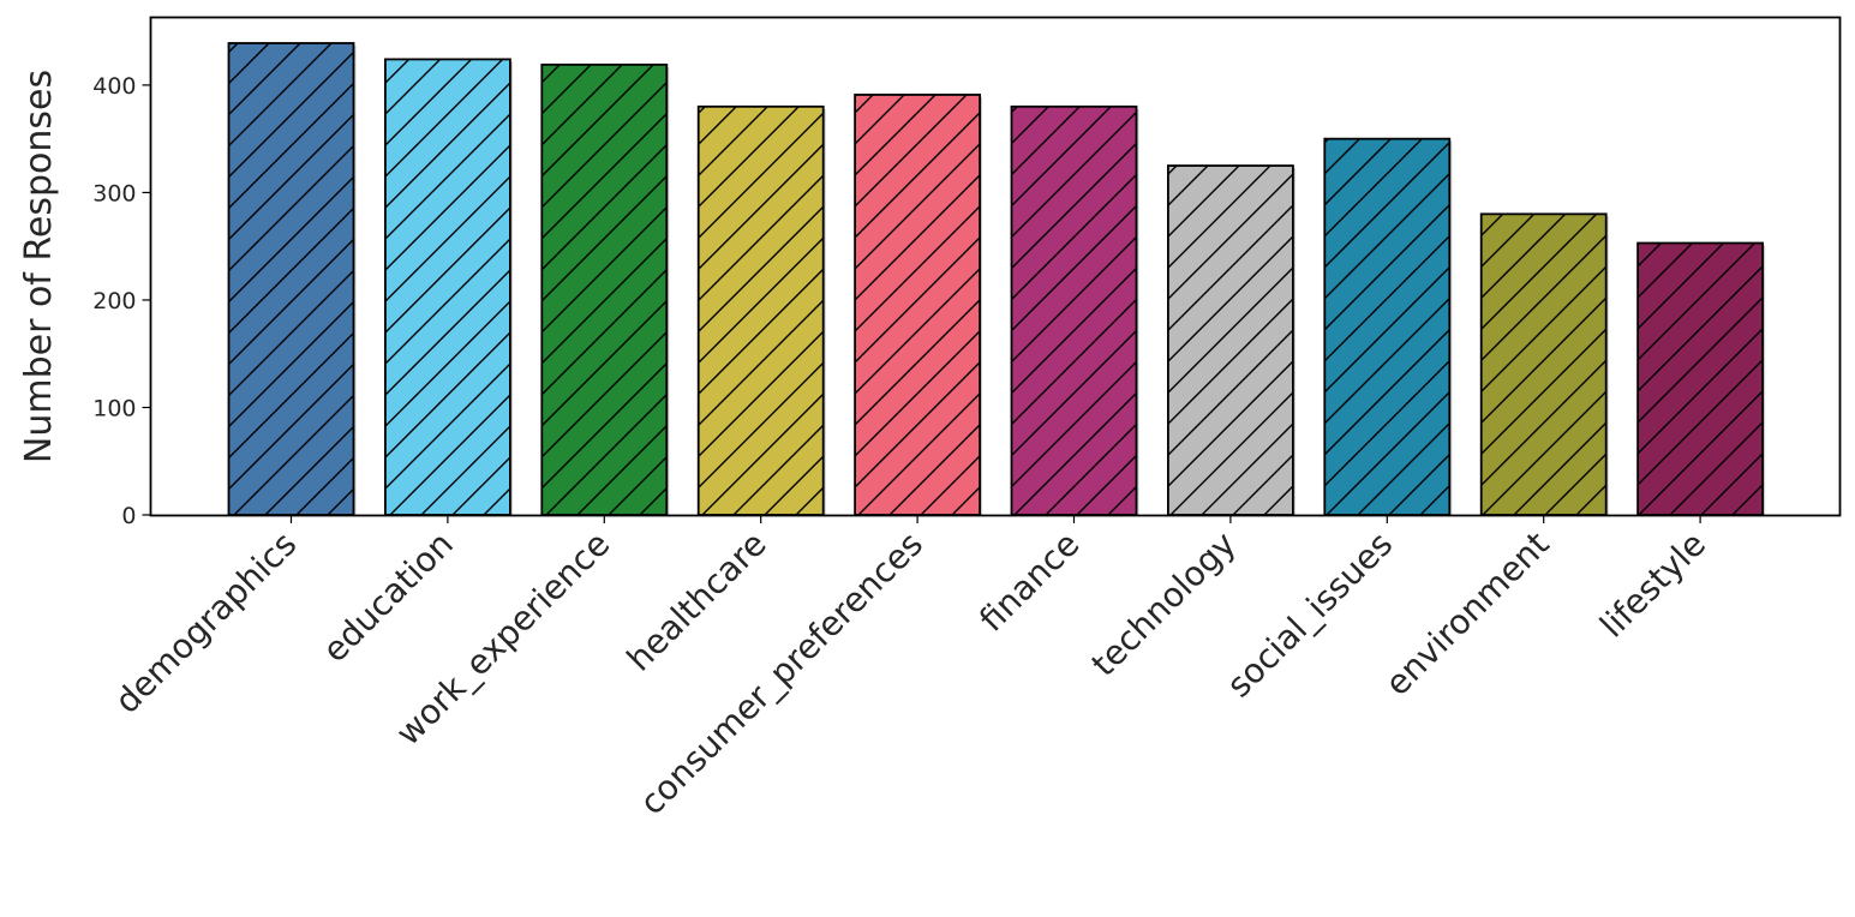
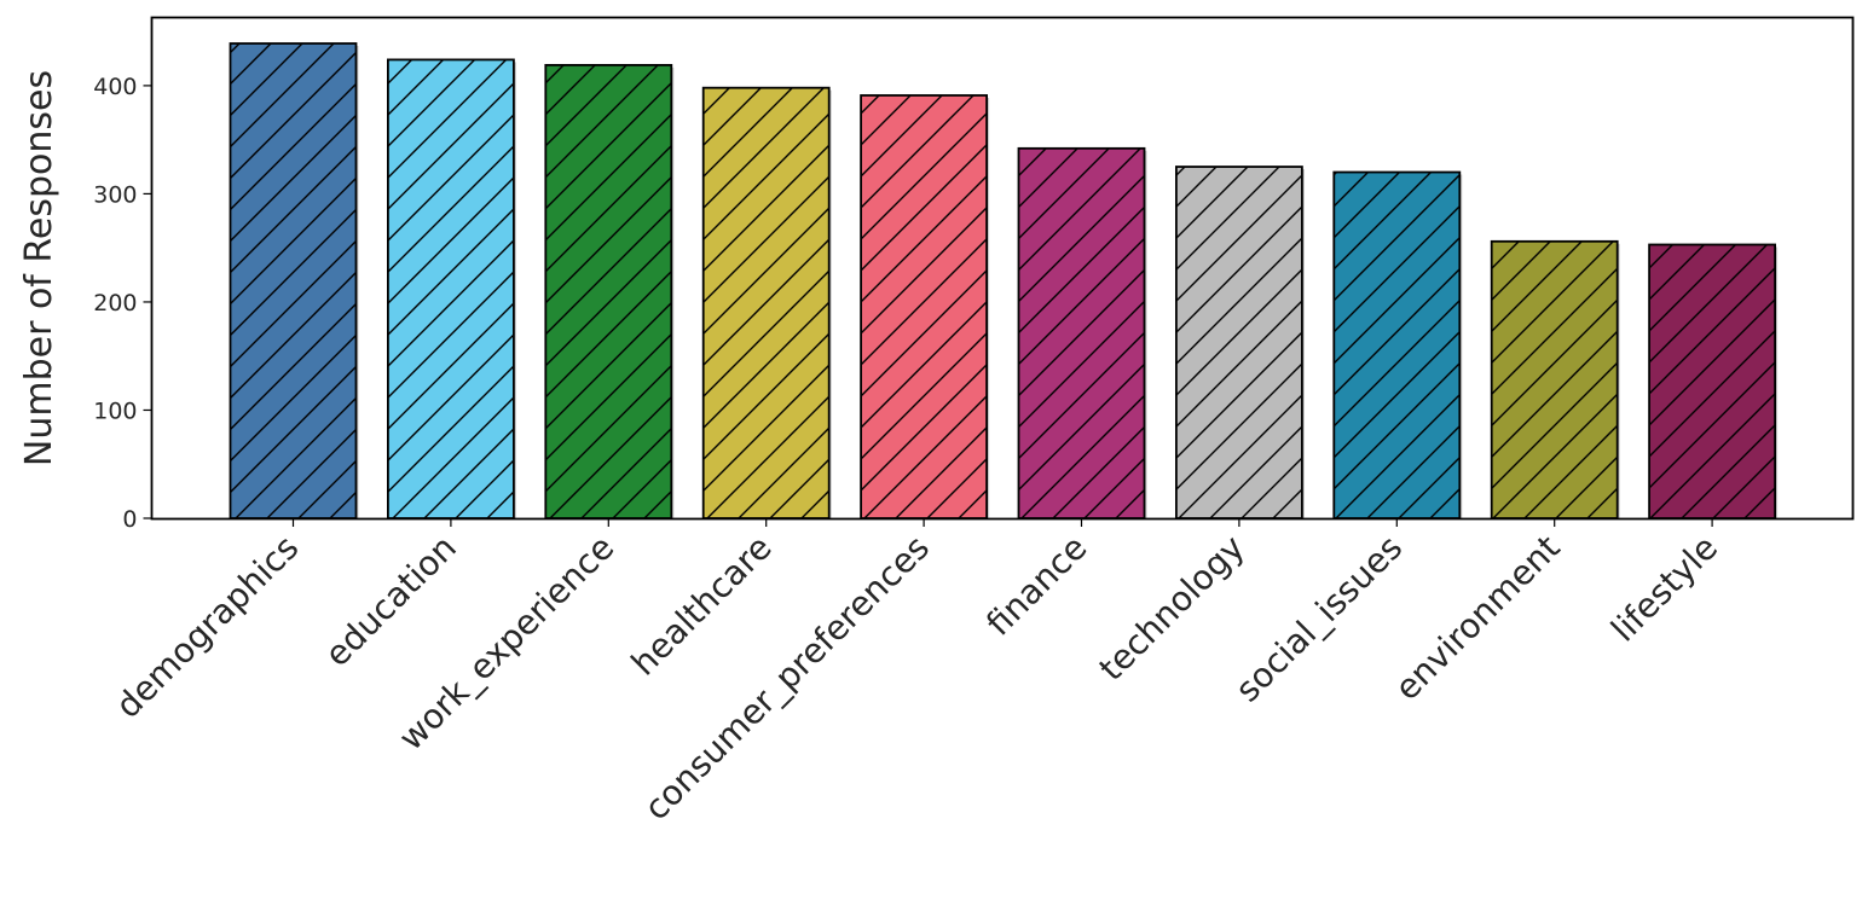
healthcare: 380 -> 400
finance: 380 -> 340
social_issues: 350 -> 320
environment: 280 -> 260
